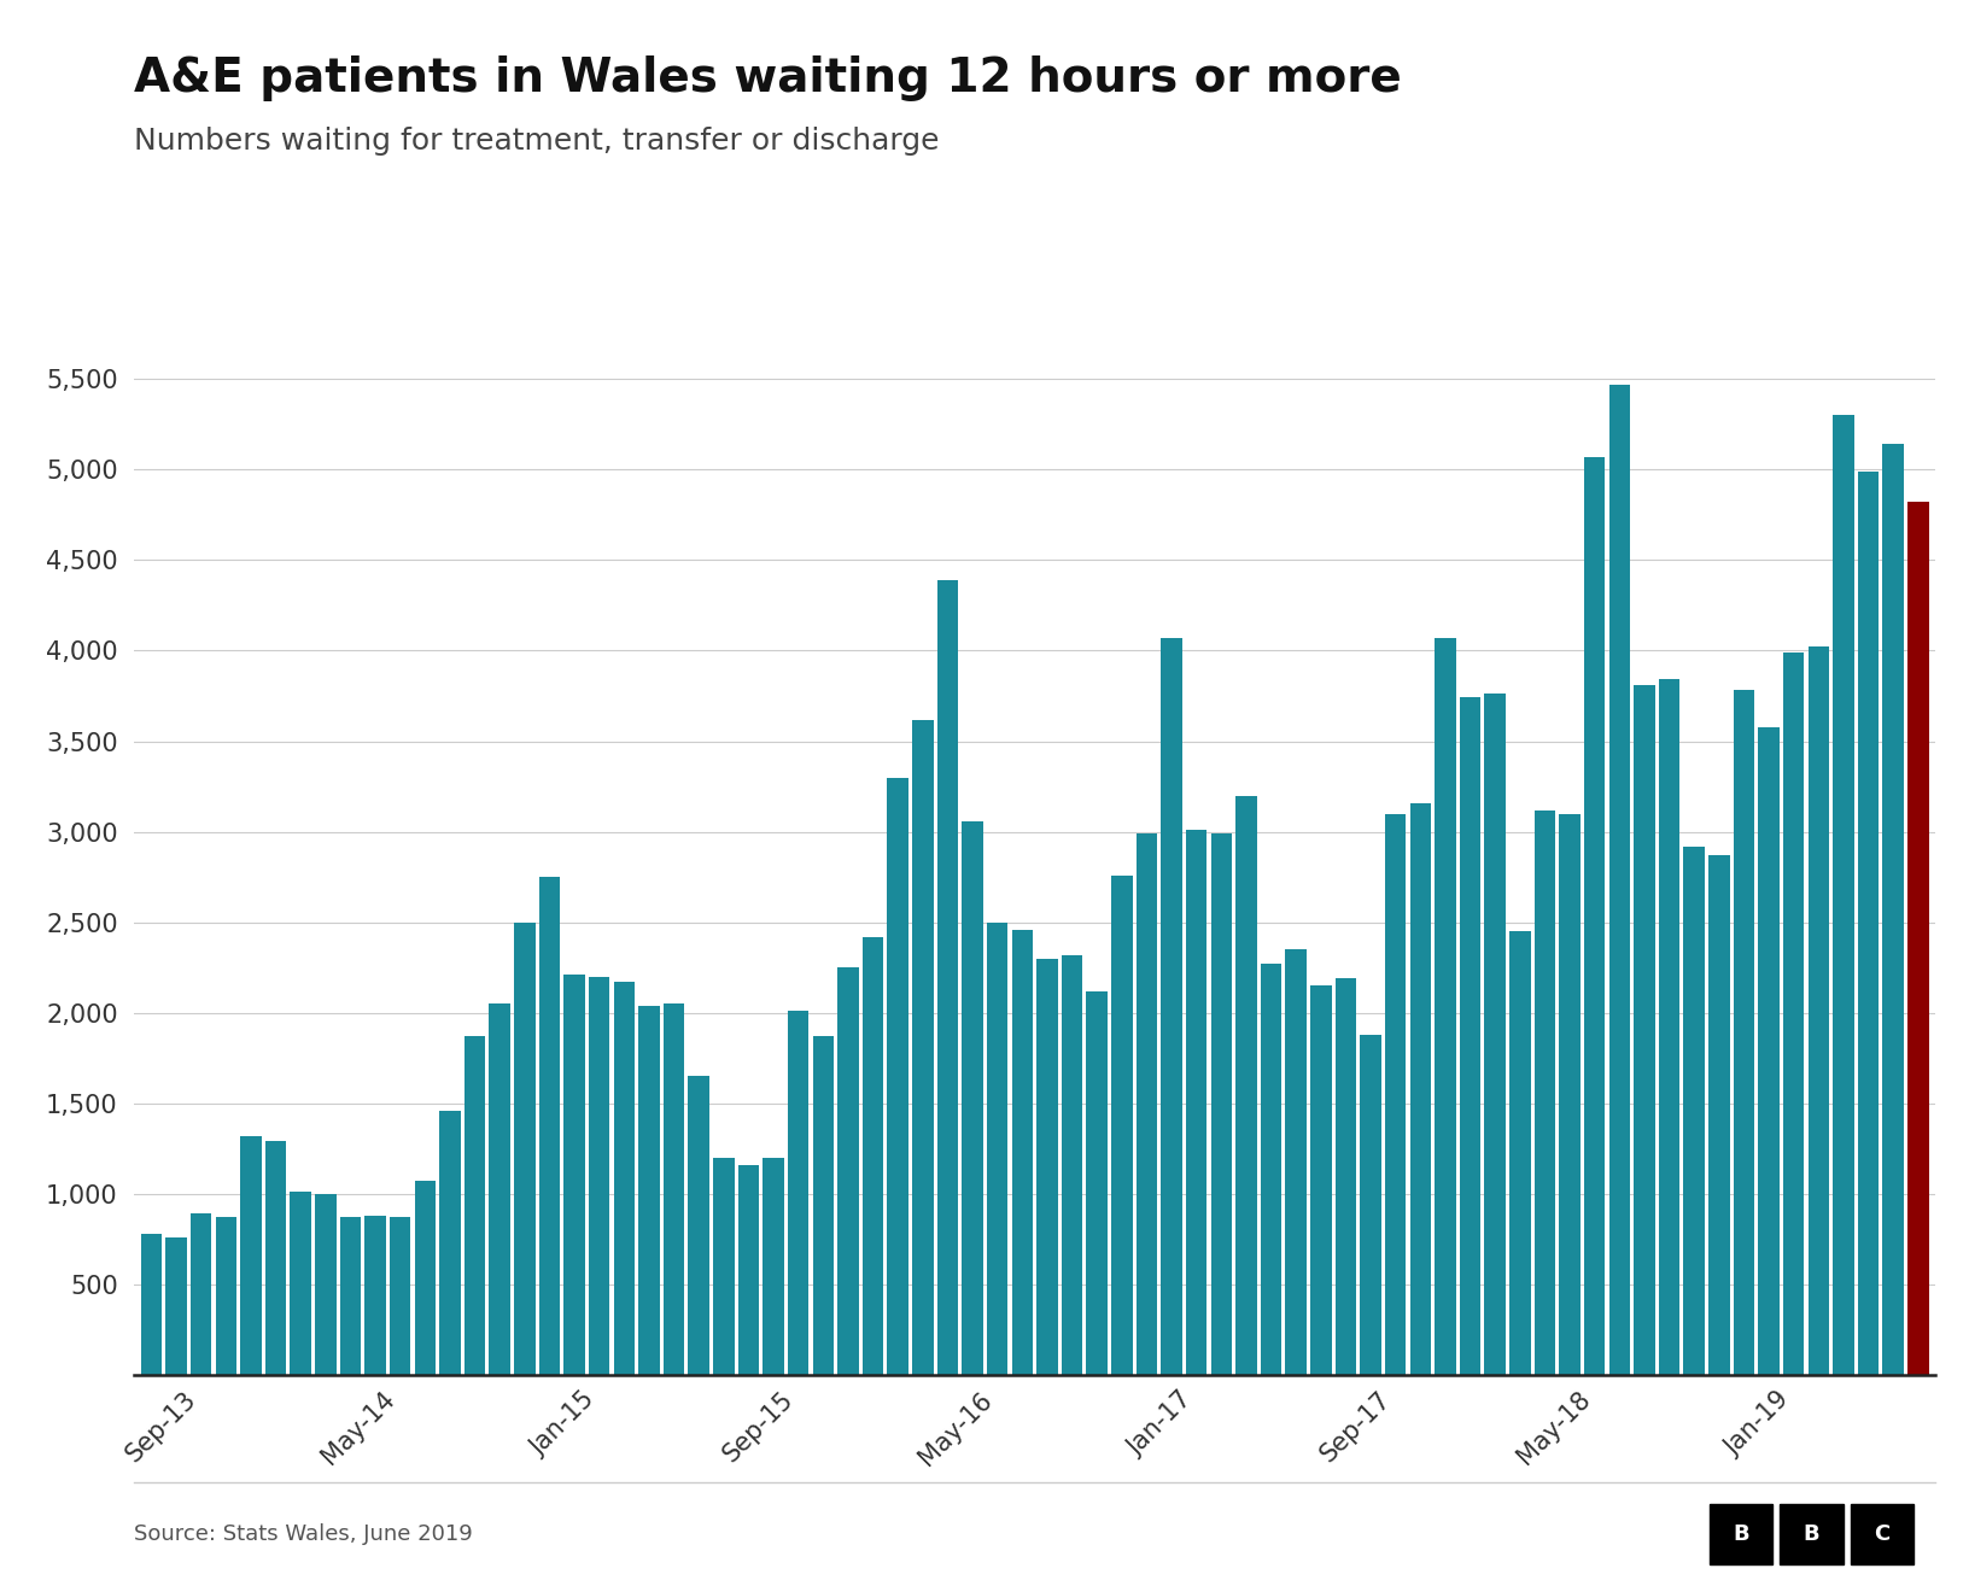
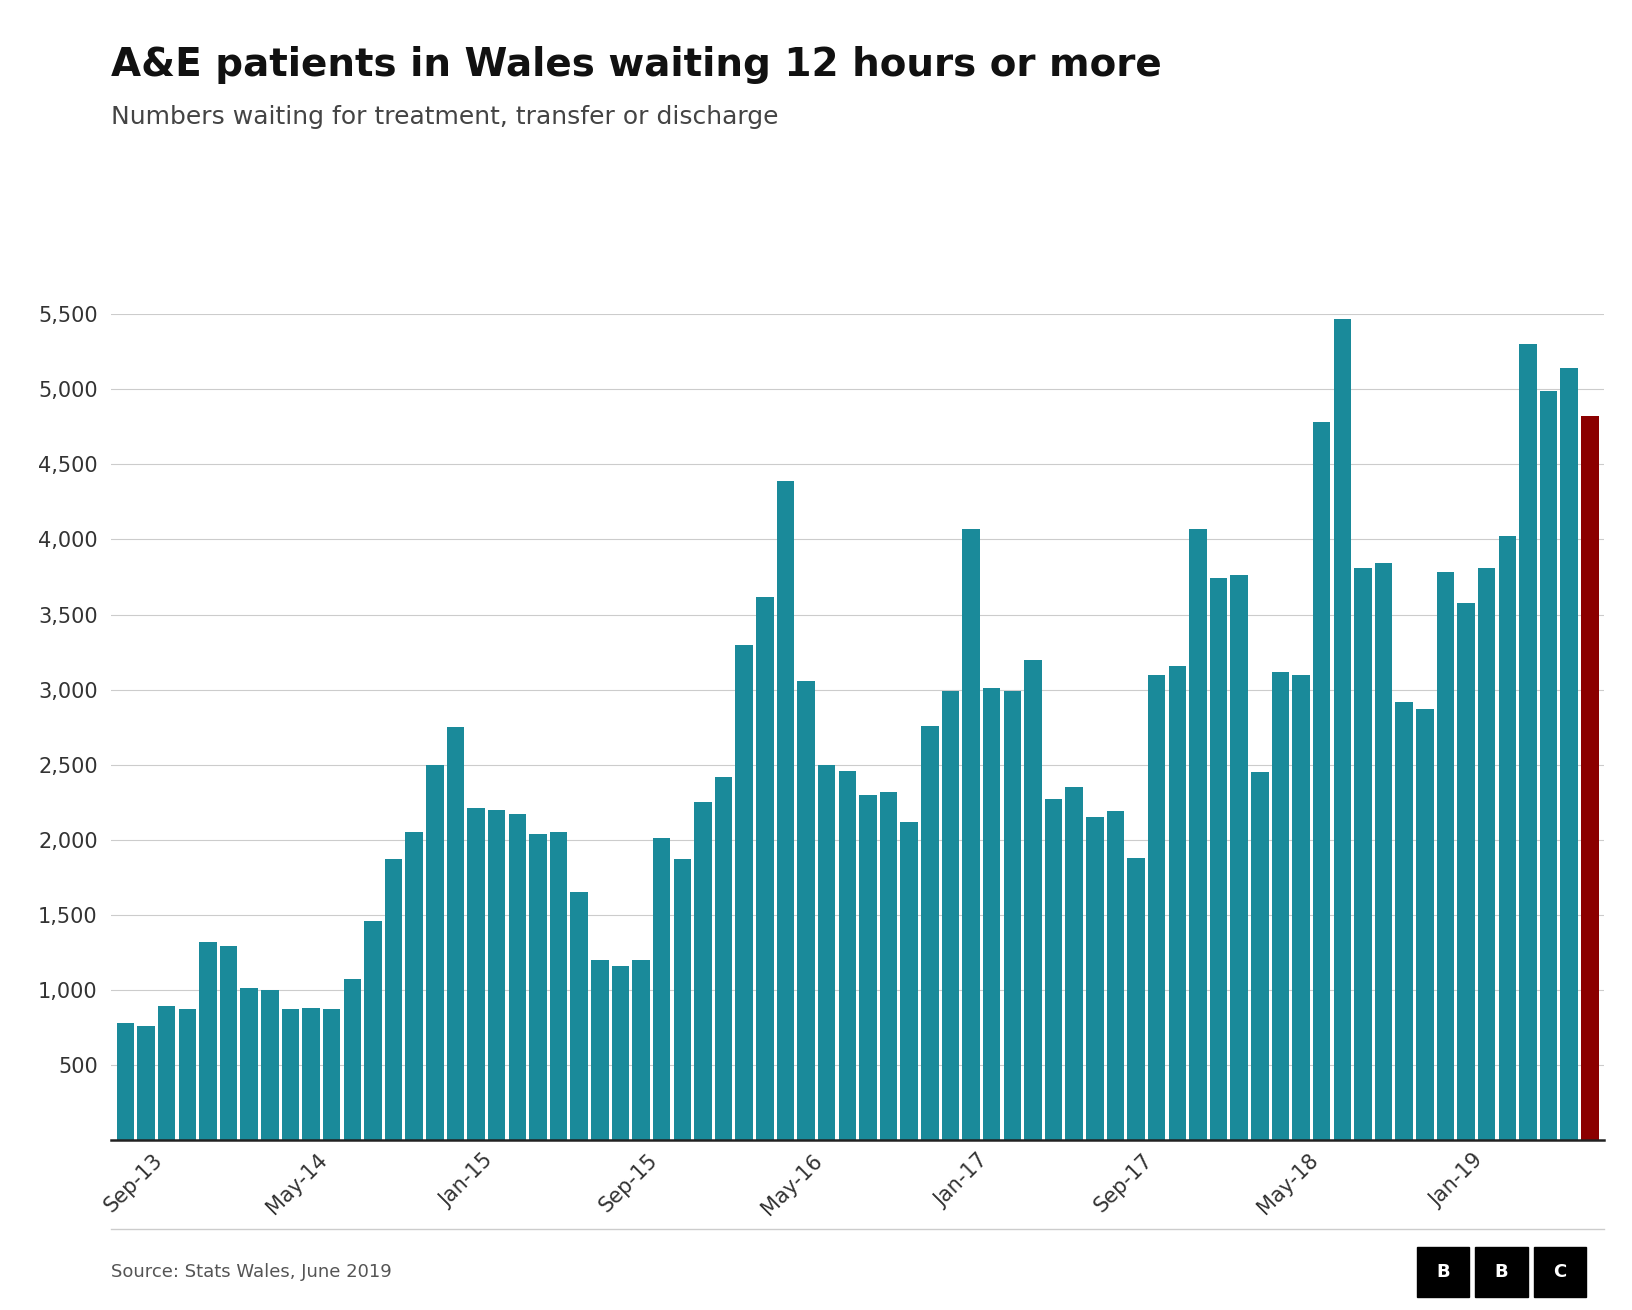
May-18: 5,070 -> 4,780
Jan-19: 3,990 -> 3,810
